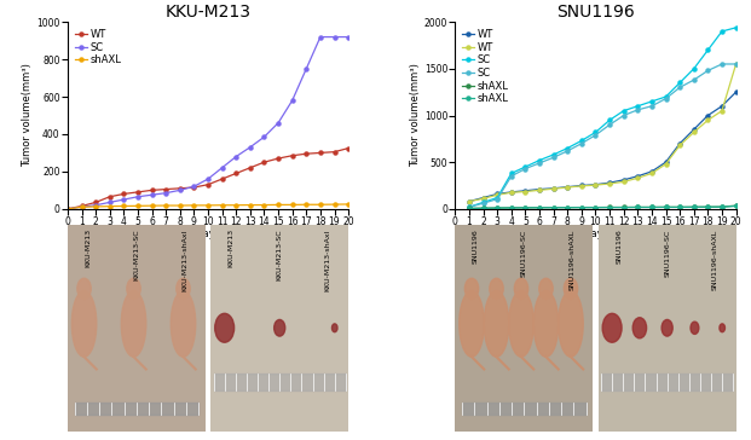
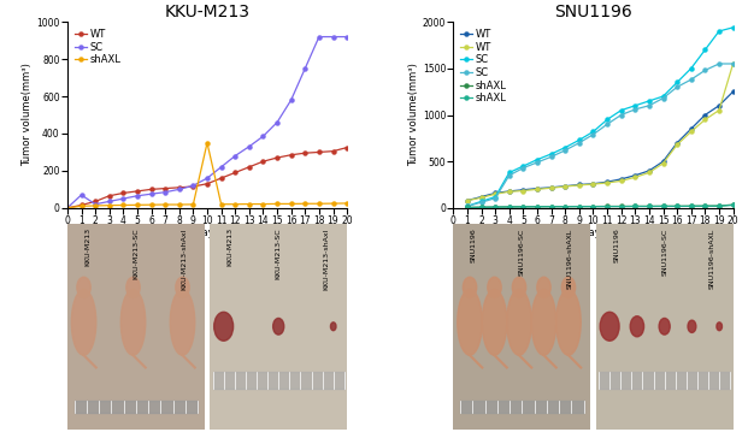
KKU-M213/SC/1: 10 -> 70
KKU-M213/shAXL/10: 20 -> 350
